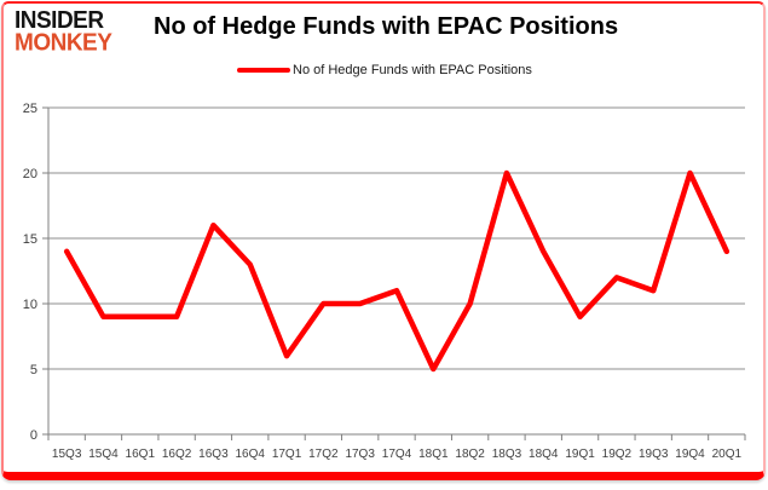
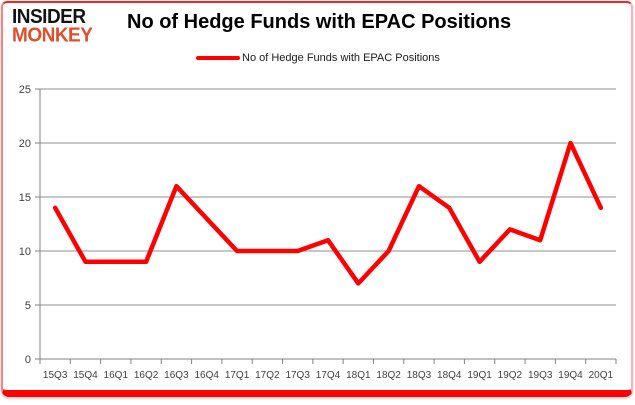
17Q1: 6 -> 10
18Q1: 5 -> 7
18Q3: 20 -> 16
